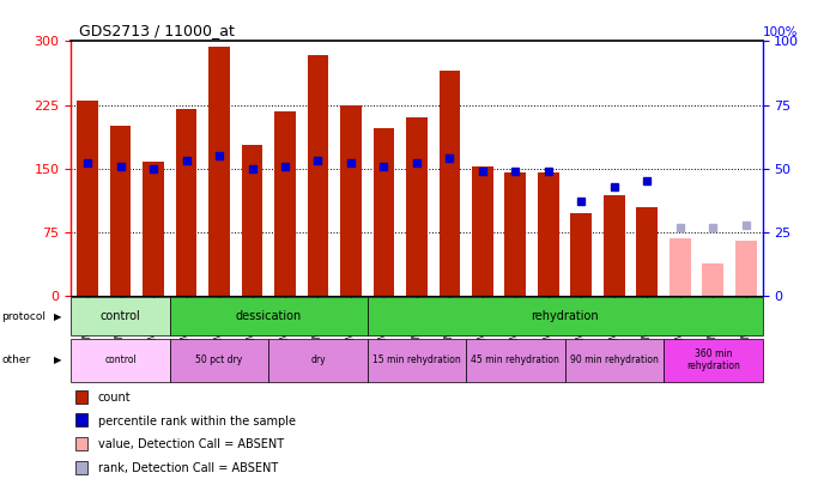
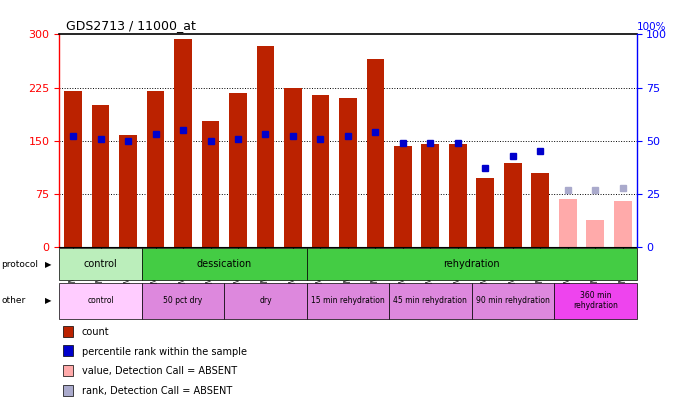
GSM21661: 230 -> 220
GSM21670: 198 -> 215
GSM21673: 152 -> 143
